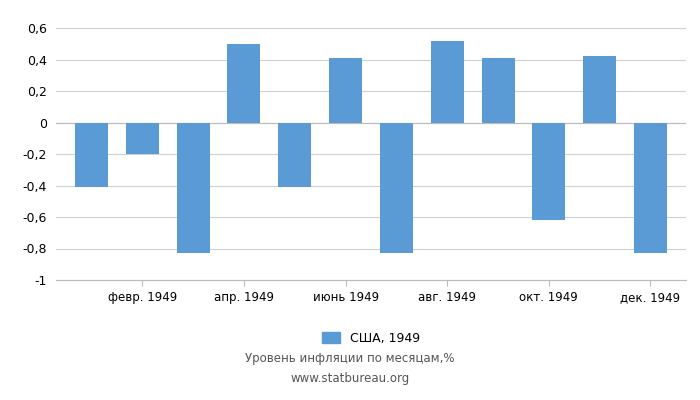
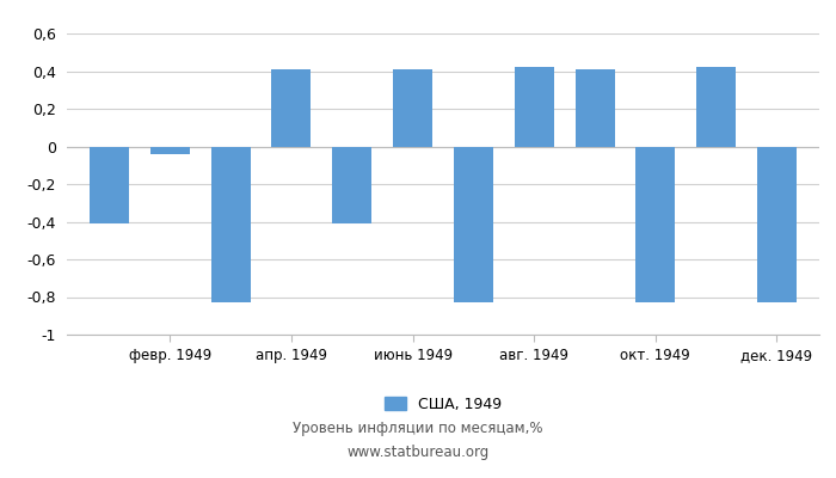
февр. 1949: -0,20 -> -0,04
апр. 1949: 0,50 -> 0,41
авг. 1949: 0,52 -> 0,42
окт. 1949: -0,62 -> -0,83
